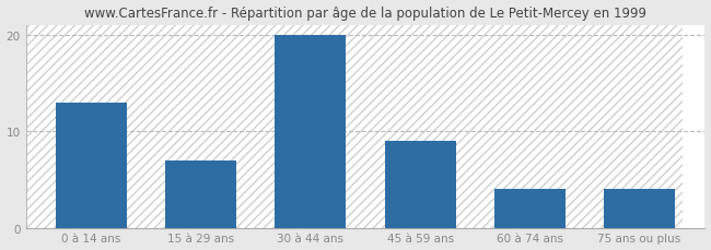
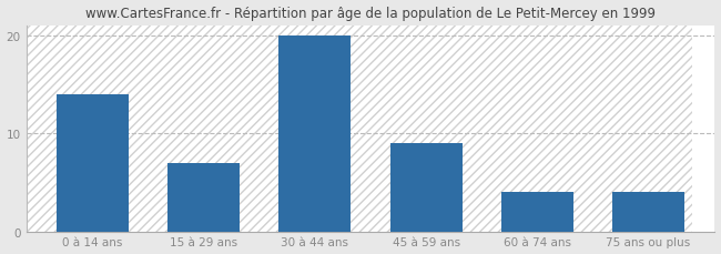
0 à 14 ans: 13 -> 14
